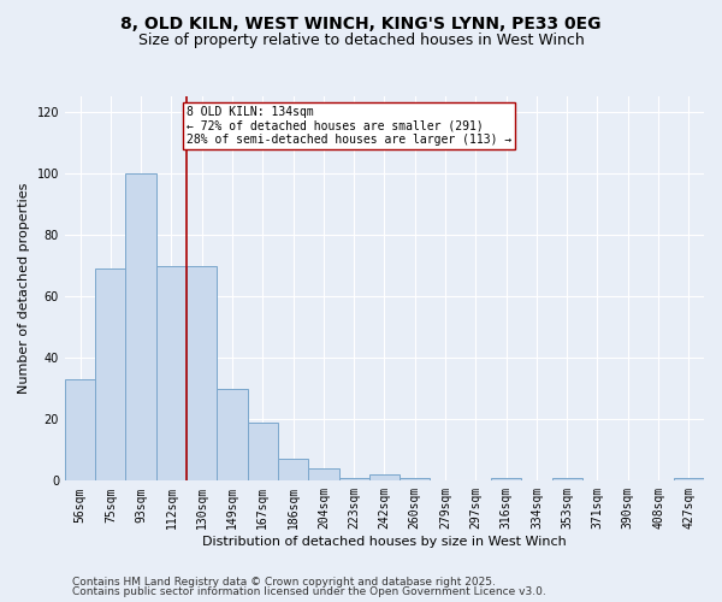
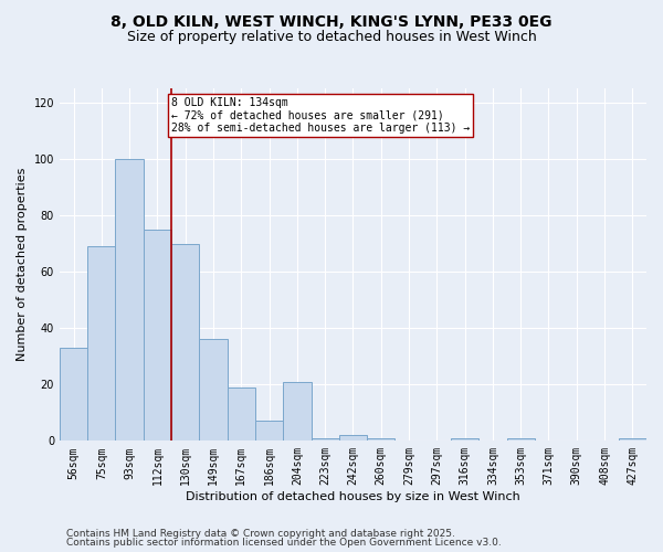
112sqm: 70 -> 75
149sqm: 30 -> 36
204sqm: 4 -> 21
